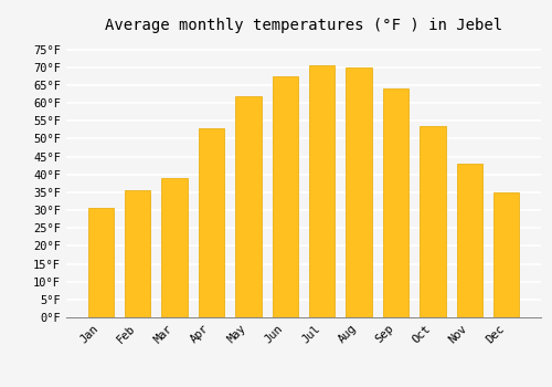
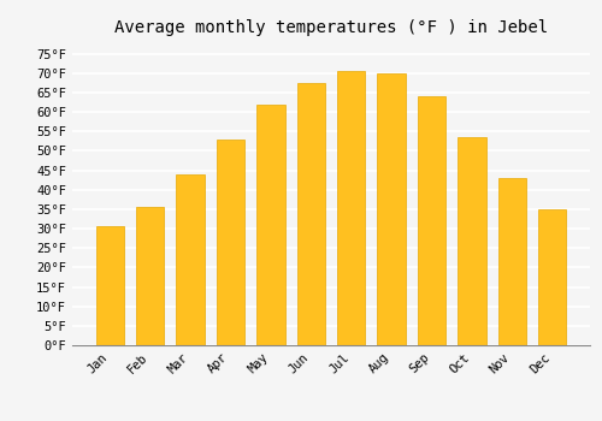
Mar: 39.0°F -> 44.0°F
